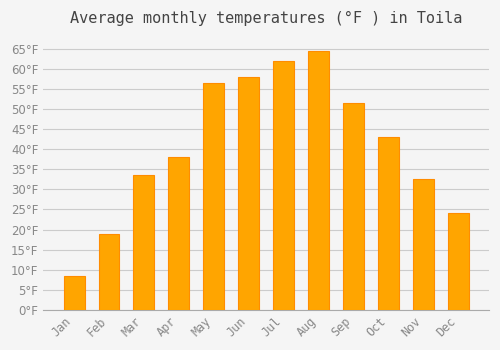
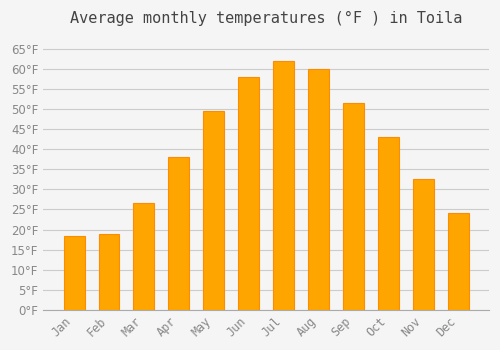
Jan: 8.5°F -> 18.5°F
Mar: 33.5°F -> 26.5°F
May: 56.5°F -> 49.5°F
Aug: 64.5°F -> 60.0°F
